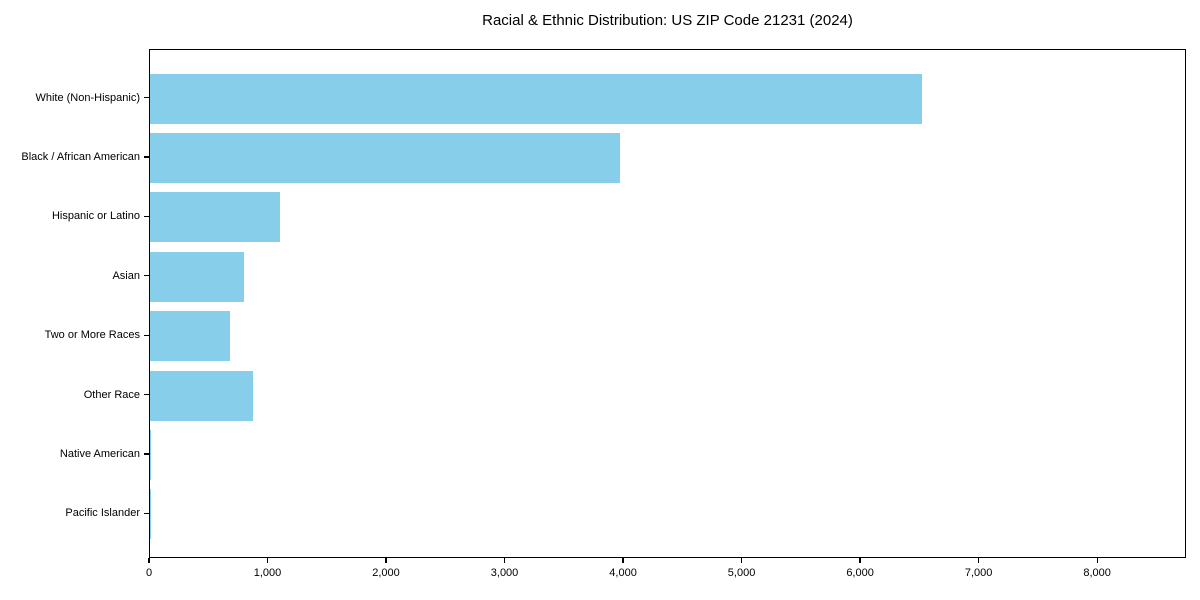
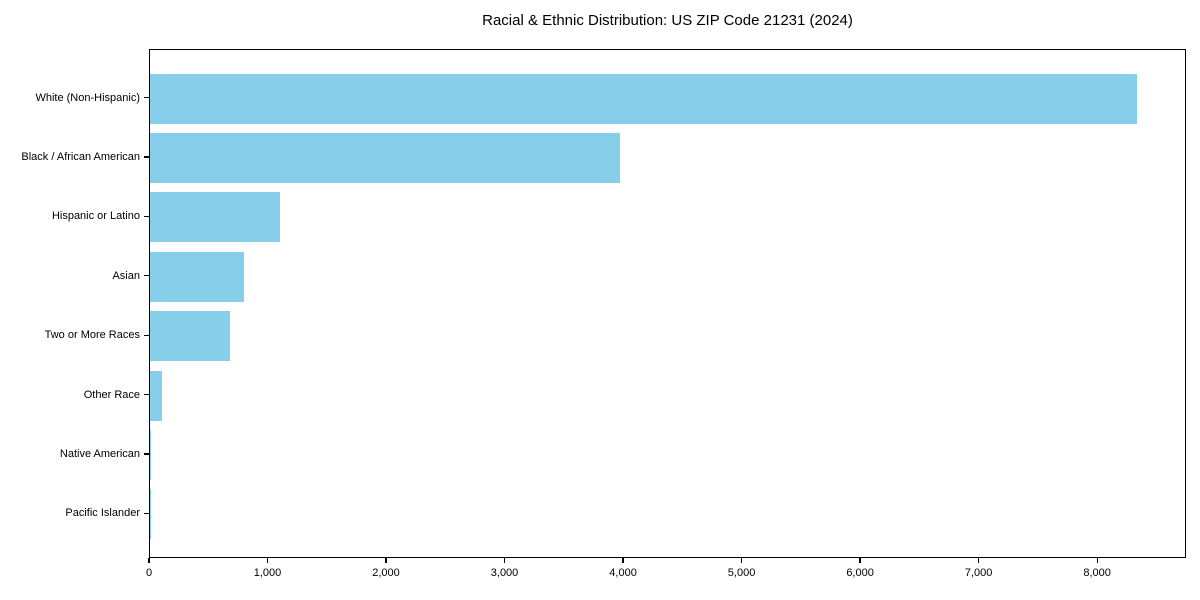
White (Non-Hispanic): 6510 -> 8330
Other Race: 870 -> 100
